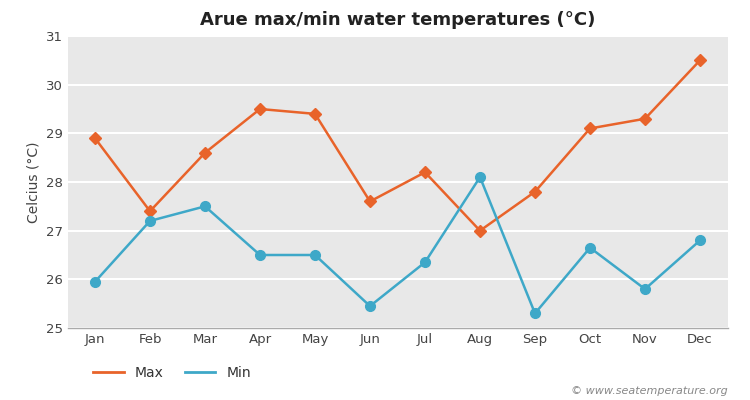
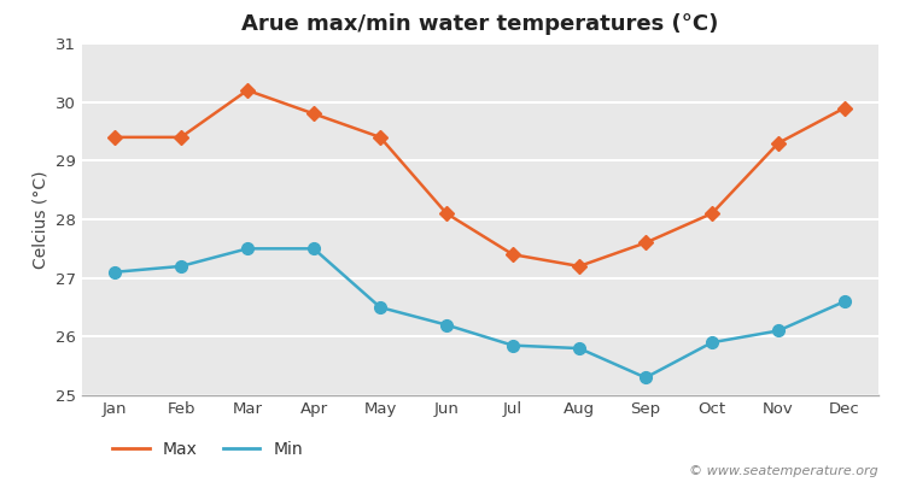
Max/Jan: 28.9 -> 29.4
Min/Jan: 25.95 -> 27.10
Max/Feb: 27.4 -> 29.4
Max/Mar: 28.6 -> 30.2
Max/Apr: 29.5 -> 29.8
Min/Apr: 26.50 -> 27.50
Max/Jun: 27.6 -> 28.1
Min/Jun: 25.45 -> 26.20
Max/Jul: 28.2 -> 27.4
Min/Jul: 26.35 -> 25.85
Max/Aug: 27.0 -> 27.2
Min/Aug: 28.10 -> 25.80
Max/Sep: 27.8 -> 27.6
Max/Oct: 29.1 -> 28.1
Min/Oct: 26.65 -> 25.90
Min/Nov: 25.80 -> 26.10
Max/Dec: 30.5 -> 29.9
Min/Dec: 26.80 -> 26.60
